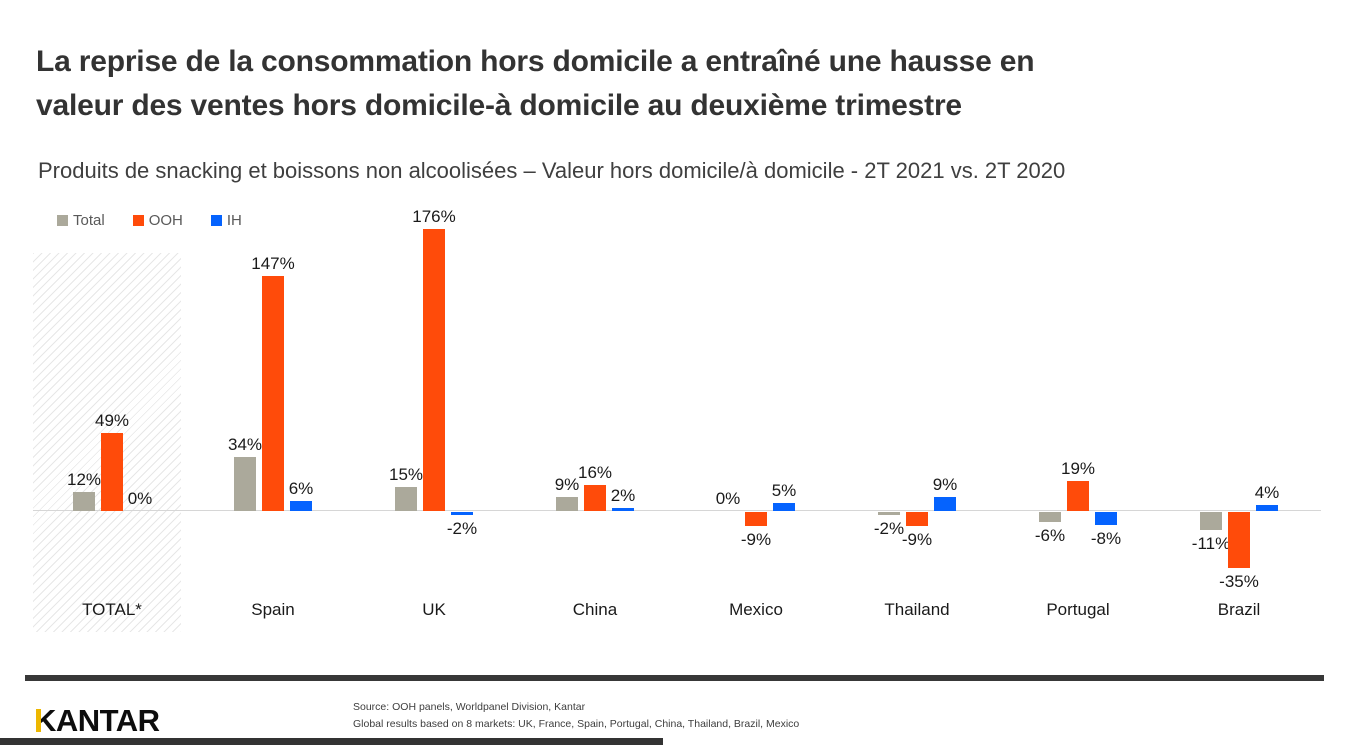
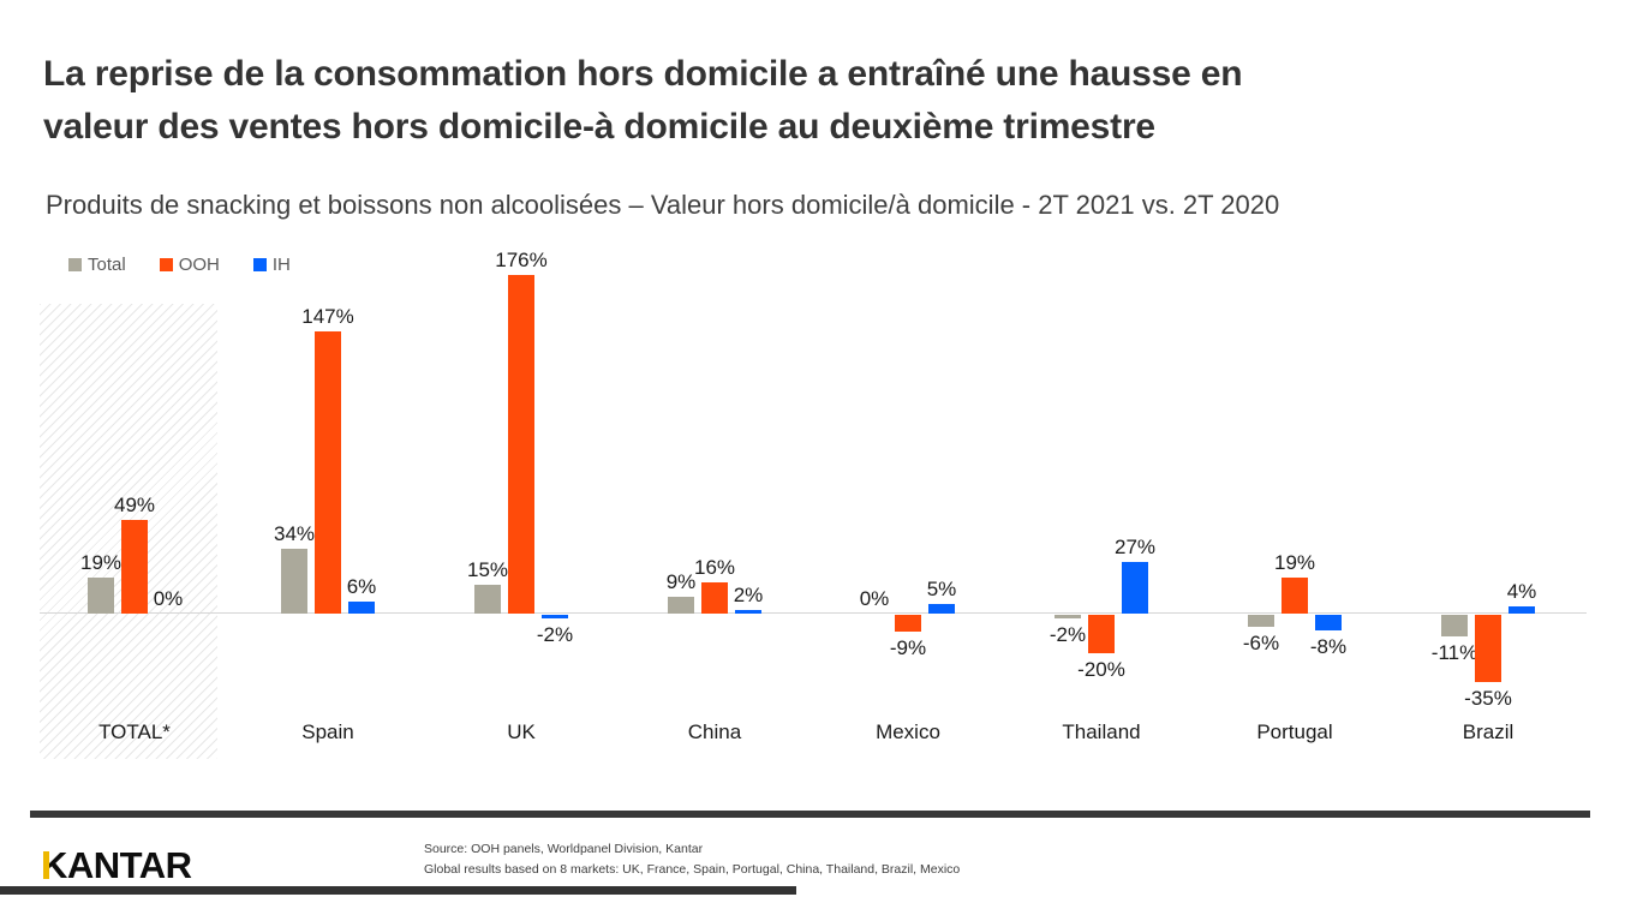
Total/TOTAL*: 12% -> 19%
OOH/Thailand: -9% -> -20%
IH/Thailand: 9% -> 27%
